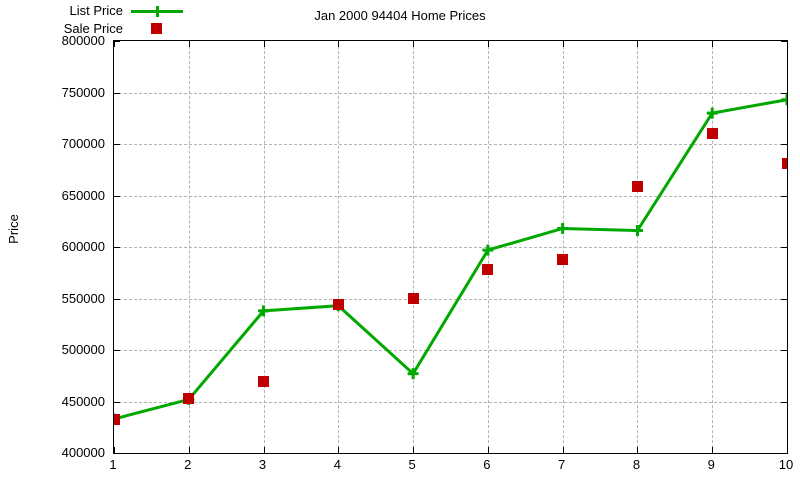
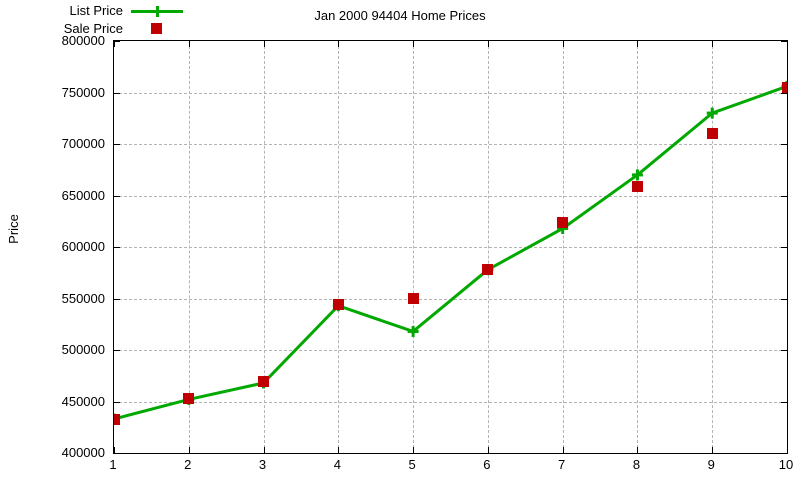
List Price/3: 538000 -> 468000
List Price/5: 477000 -> 518000
List Price/6: 597000 -> 578000
Sale Price/7: 588000 -> 624000
List Price/8: 616000 -> 670000
List Price/10: 743000 -> 756000
Sale Price/10: 681000 -> 755000
